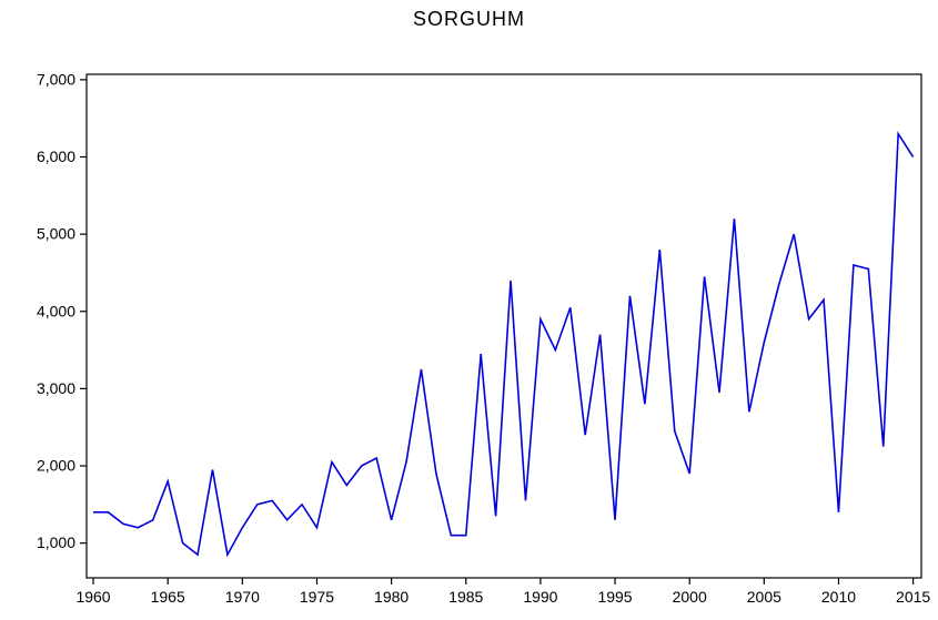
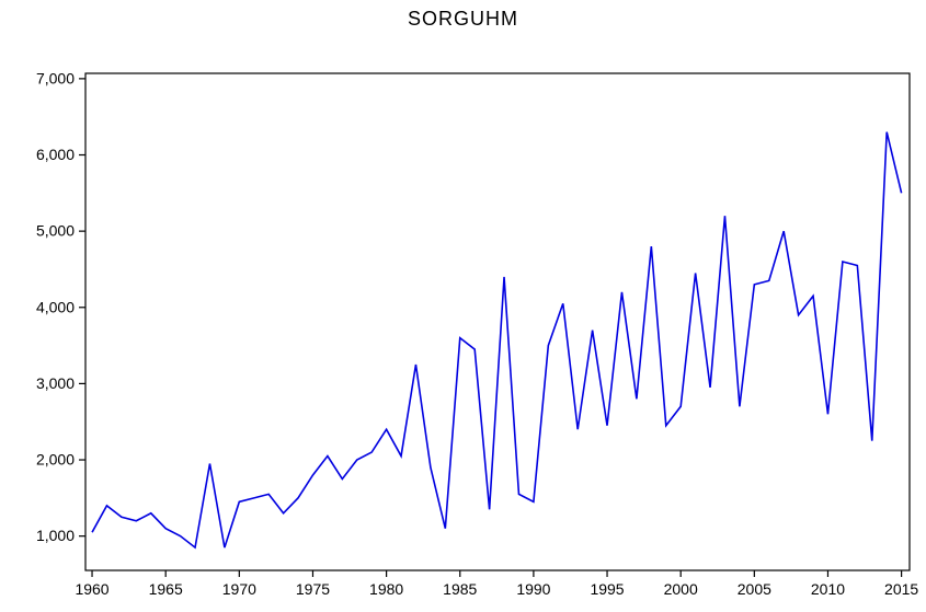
1960: 1400 -> 1000
1965: 1800 -> 1100
1970: 1200 -> 1400
1975: 1200 -> 1800
1980: 1300 -> 2400
1985: 1100 -> 3600
1990: 3900 -> 1400
1995: 1300 -> 2400
2000: 1900 -> 2700
2005: 3600 -> 4300
2010: 1400 -> 2600
2015: 6000 -> 5500
